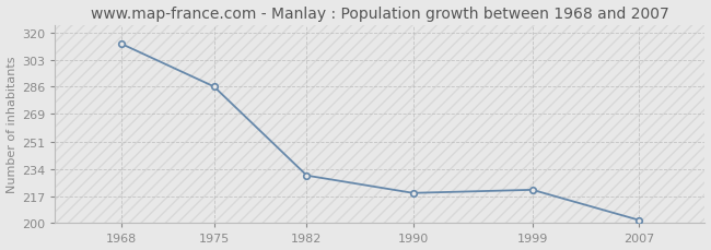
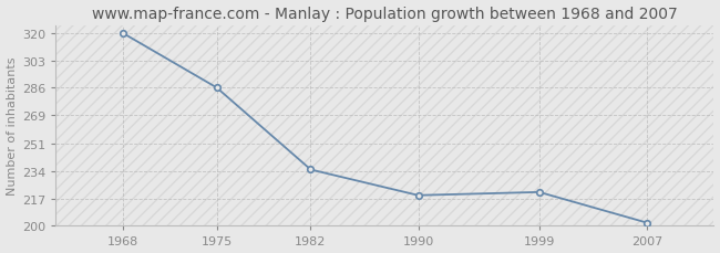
1968: 313 -> 320
1982: 230 -> 235
